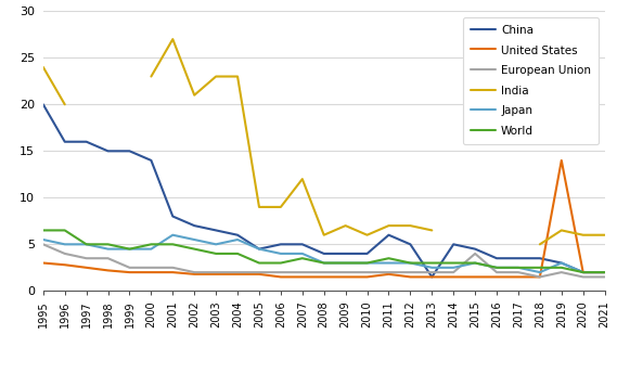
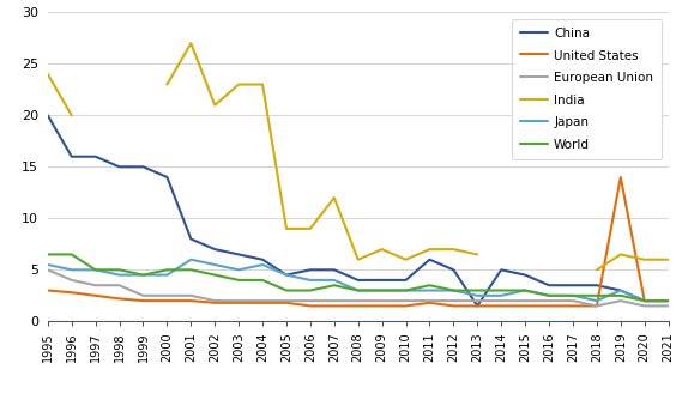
European Union/2015: 4.0 -> 2.0
